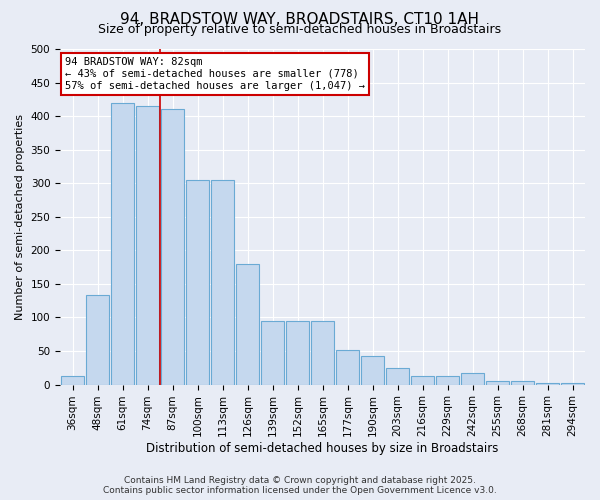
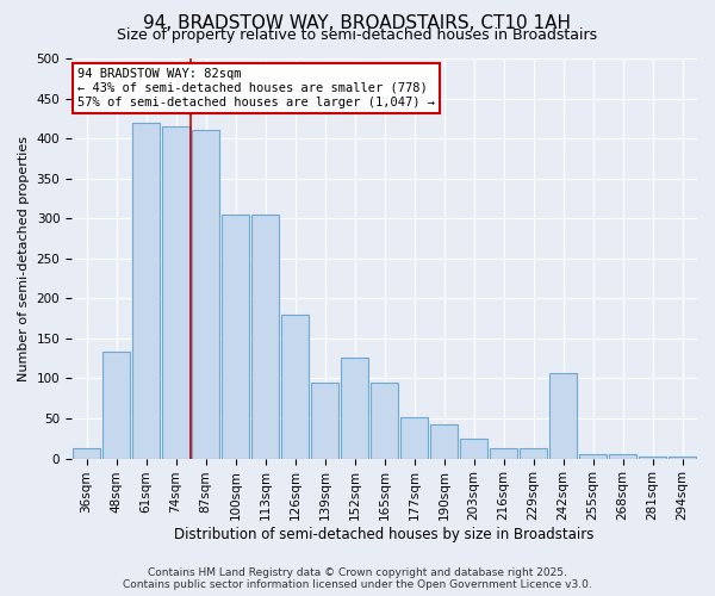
152sqm: 95 -> 126
242sqm: 17 -> 106
